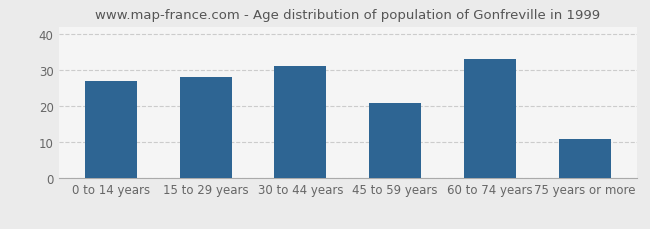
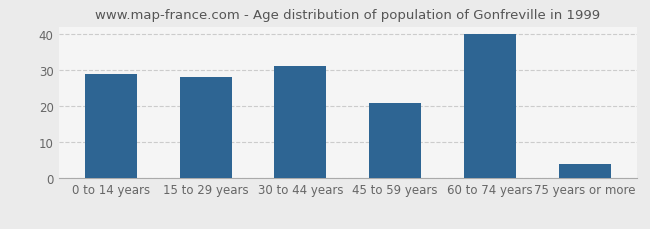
0 to 14 years: 27 -> 29
60 to 74 years: 33 -> 40
75 years or more: 11 -> 4
